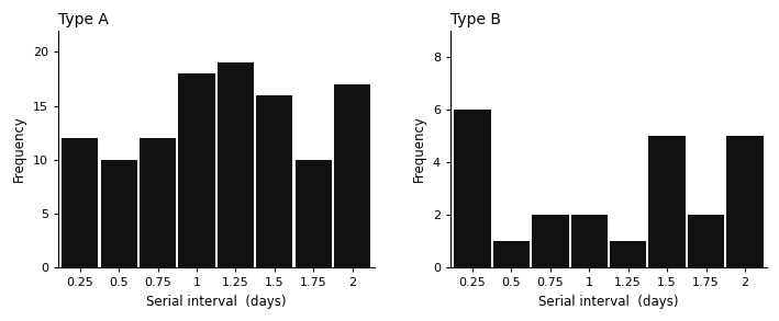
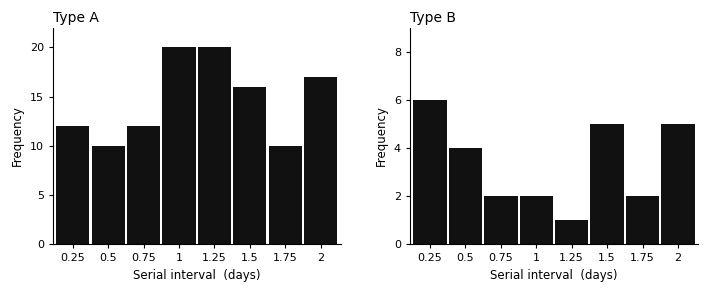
Type A/1: 18 -> 20
Type A/1.25: 19 -> 20
Type B/0.5: 1 -> 4
